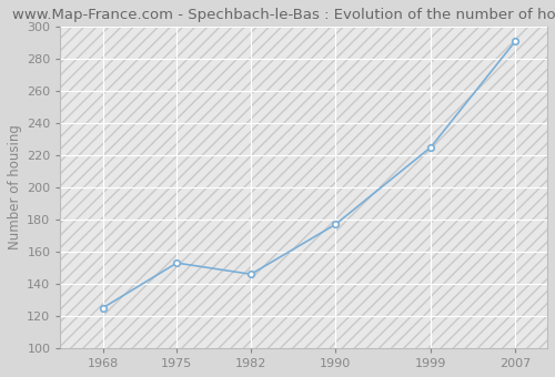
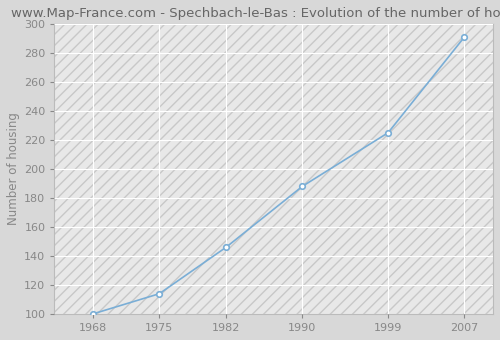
1968: 125 -> 100
1975: 153 -> 114
1990: 177 -> 188
